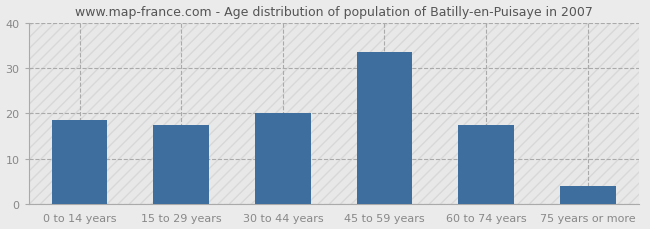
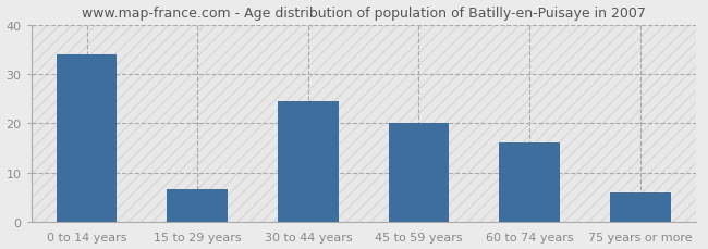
0 to 14 years: 18.5 -> 34.0
15 to 29 years: 17.5 -> 6.5
30 to 44 years: 20.0 -> 24.5
45 to 59 years: 33.5 -> 20.0
60 to 74 years: 17.5 -> 16.0
75 years or more: 4.0 -> 6.0
